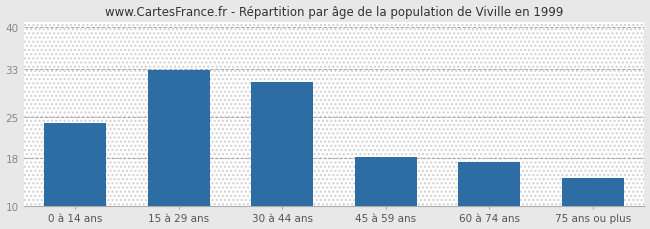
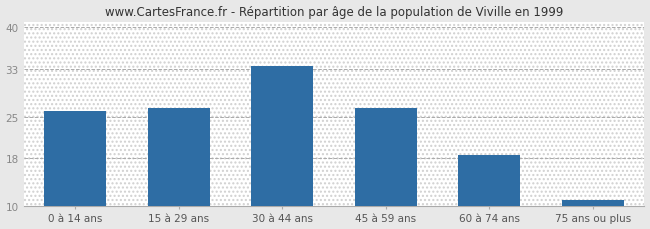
0 à 14 ans: 24.0 -> 26.0
15 à 29 ans: 32.8 -> 26.5
30 à 44 ans: 30.8 -> 33.5
45 à 59 ans: 18.2 -> 26.5
60 à 74 ans: 17.4 -> 18.5
75 ans ou plus: 14.6 -> 11.0
